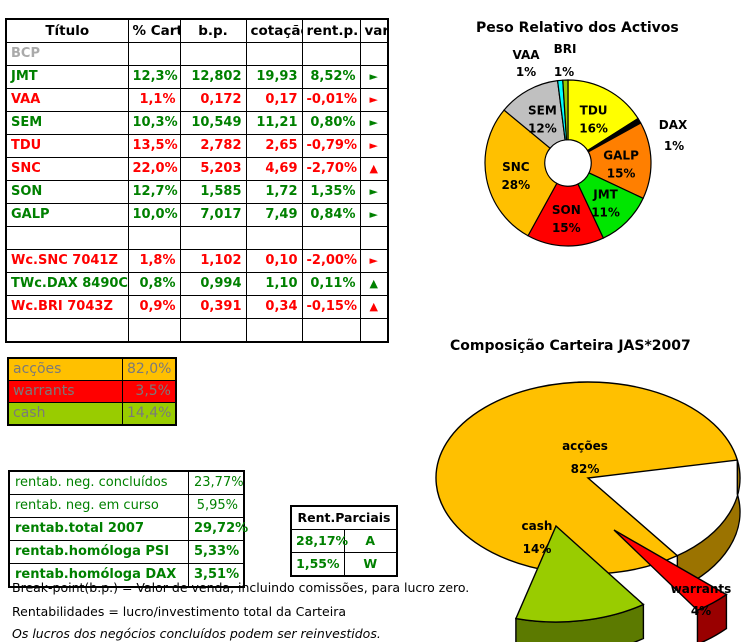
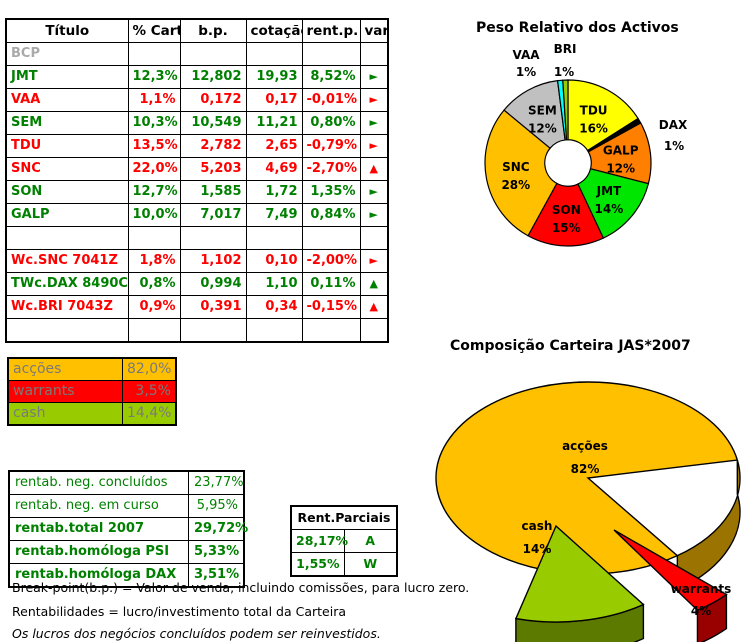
Peso Relativo dos Activos/GALP: 15% -> 12%
Peso Relativo dos Activos/JMT: 11% -> 14%
